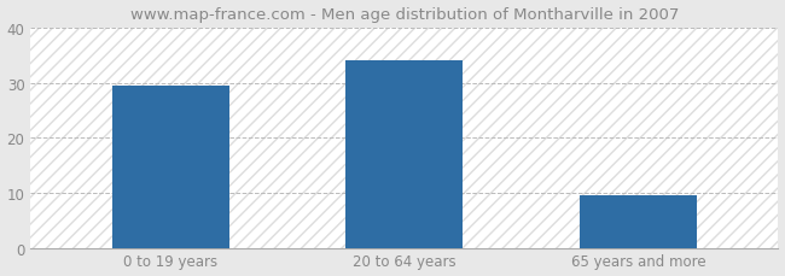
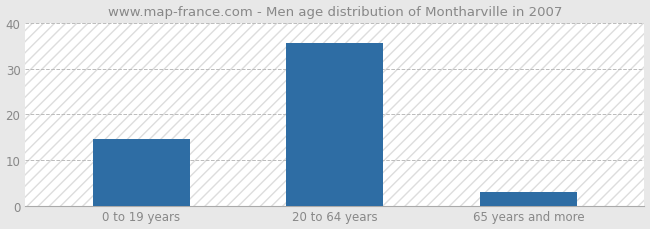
0 to 19 years: 29.5 -> 14.5
20 to 64 years: 34.0 -> 35.5
65 years and more: 9.5 -> 3.0
